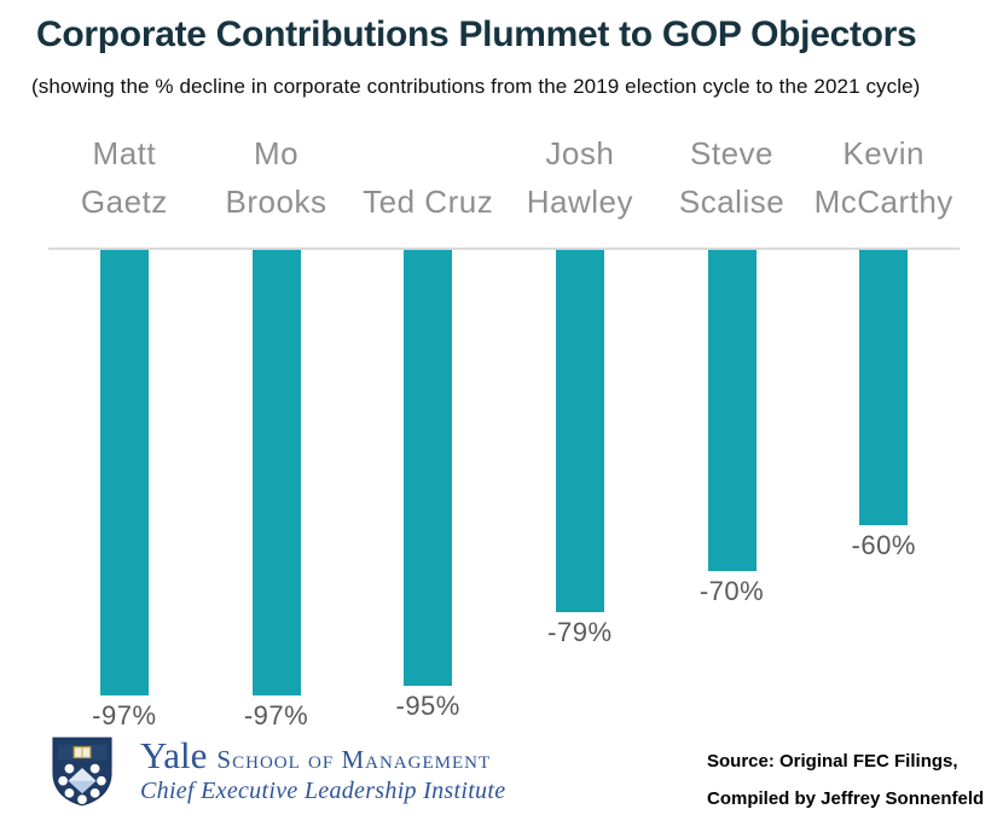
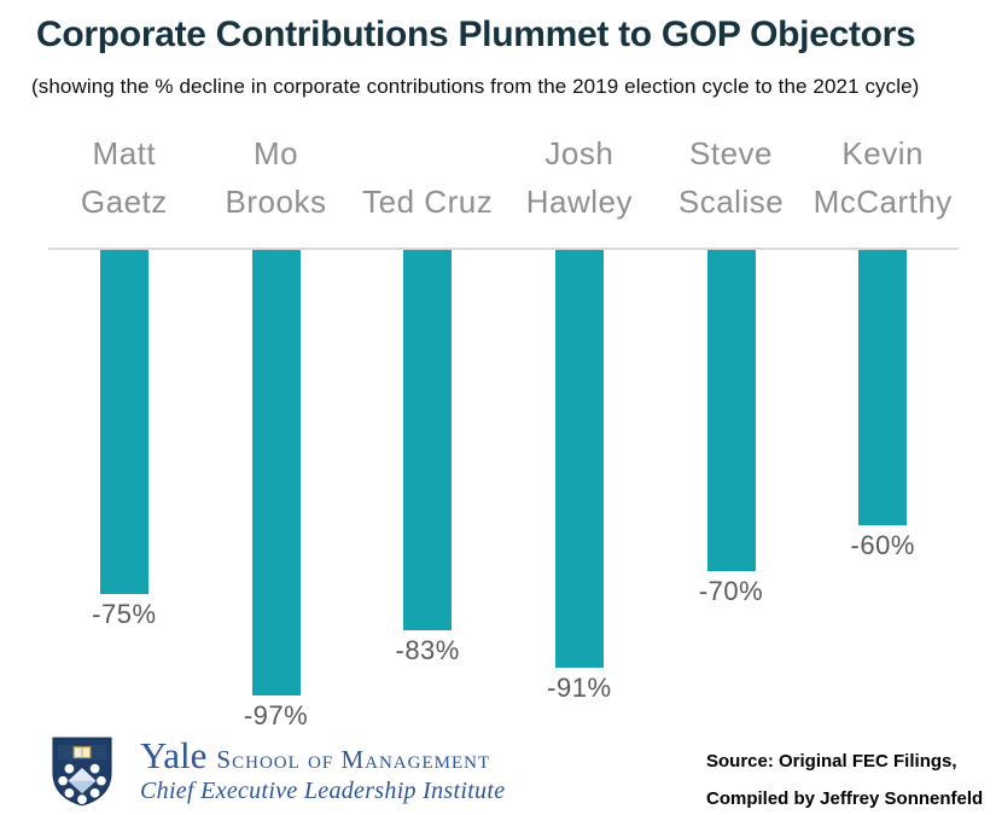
Matt Gaetz: -97% -> -75%
Ted Cruz: -95% -> -83%
Josh Hawley: -79% -> -91%
